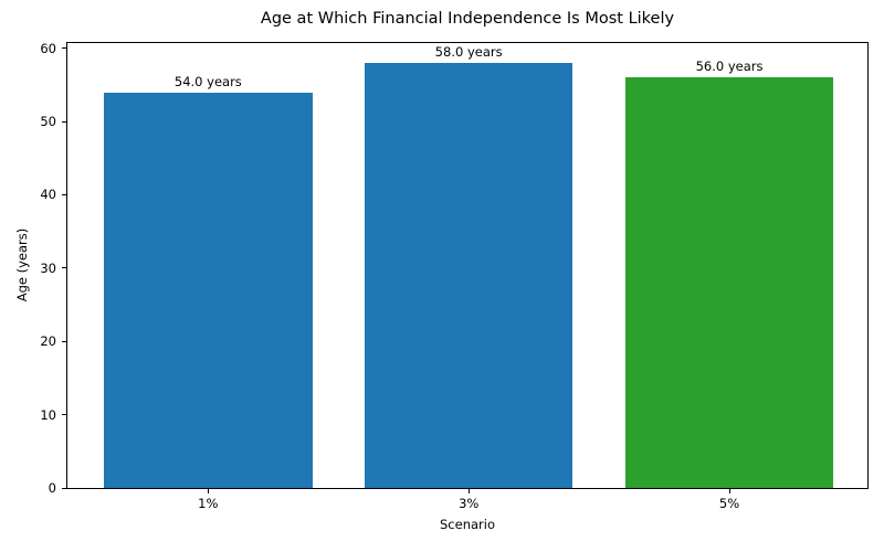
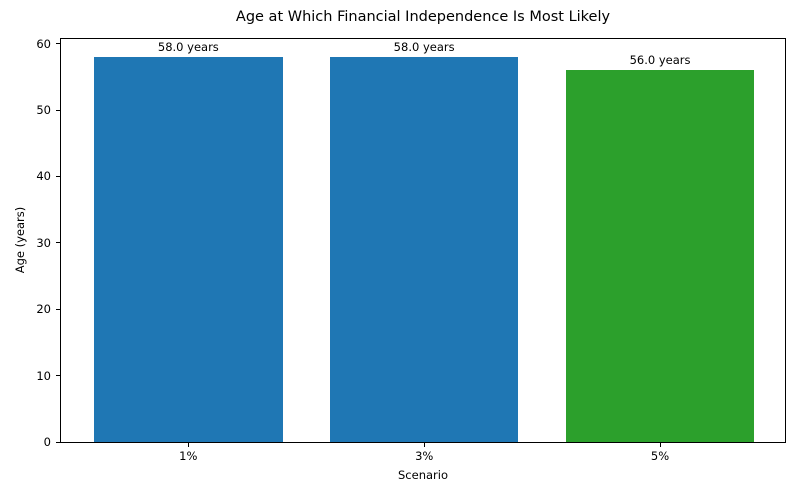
1%: 54.0 -> 58.0
